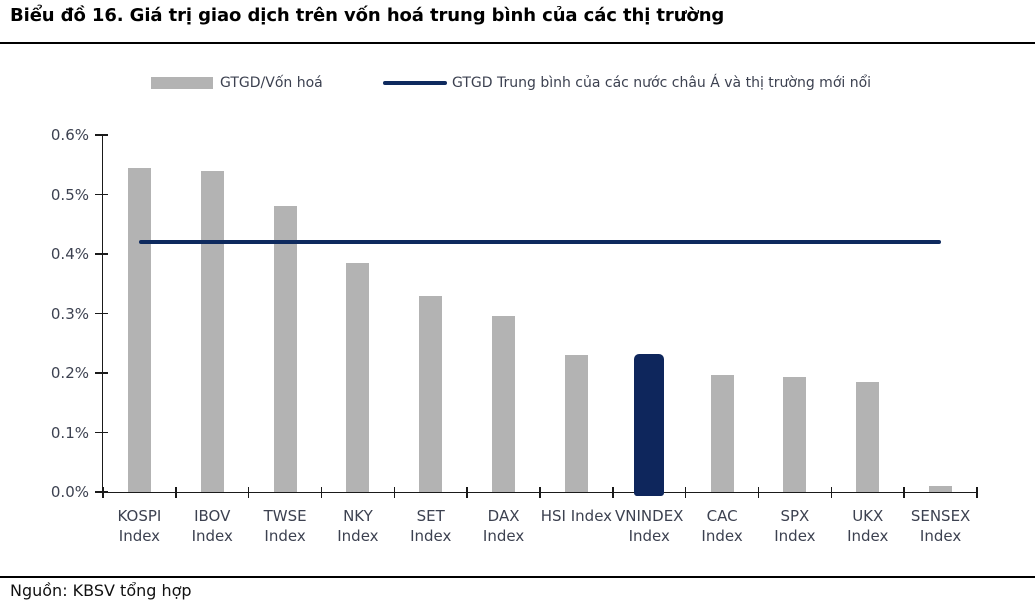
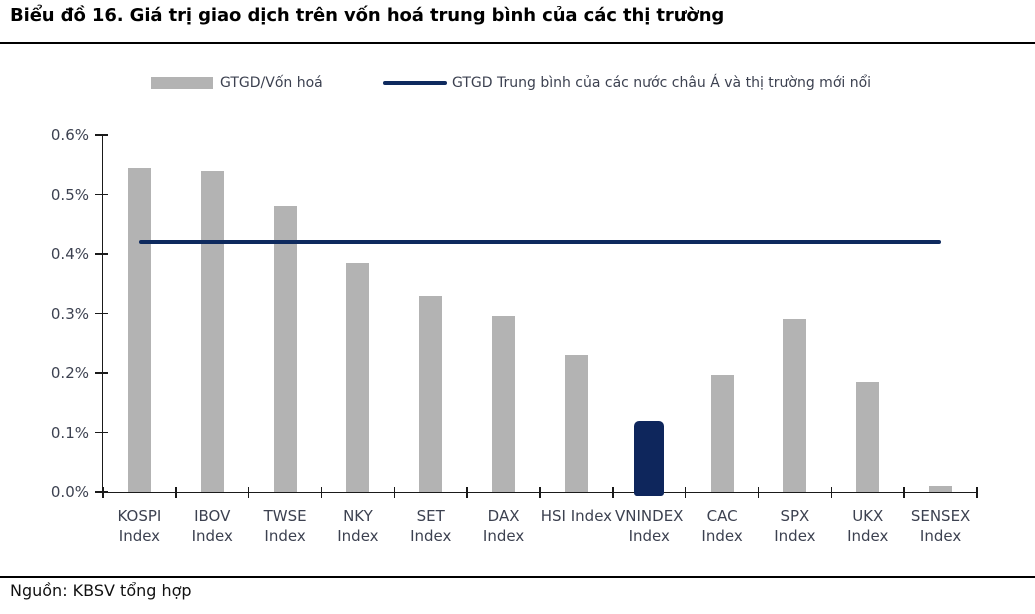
VNINDEX Index: 0.23% -> 0.12%
SPX Index: 0.19% -> 0.29%
